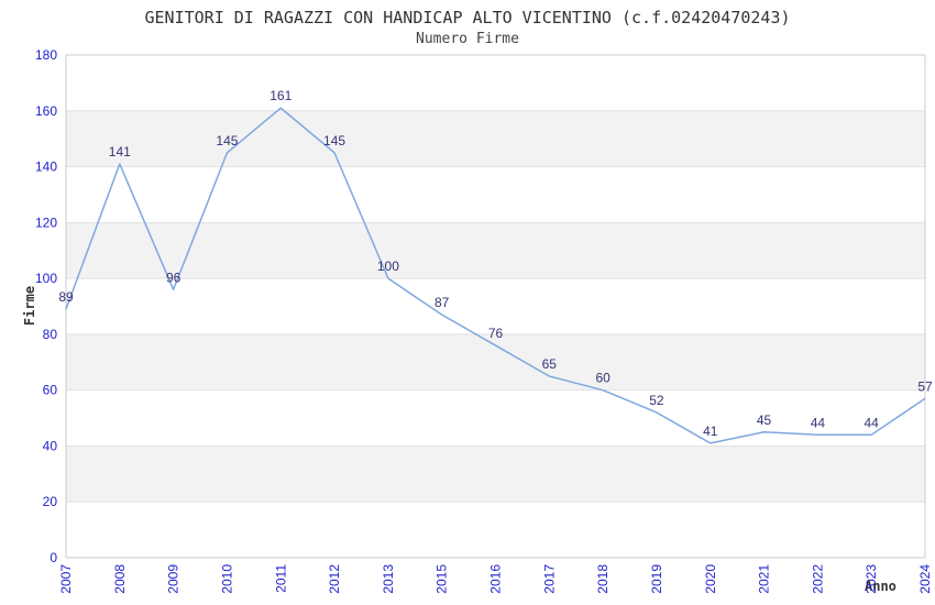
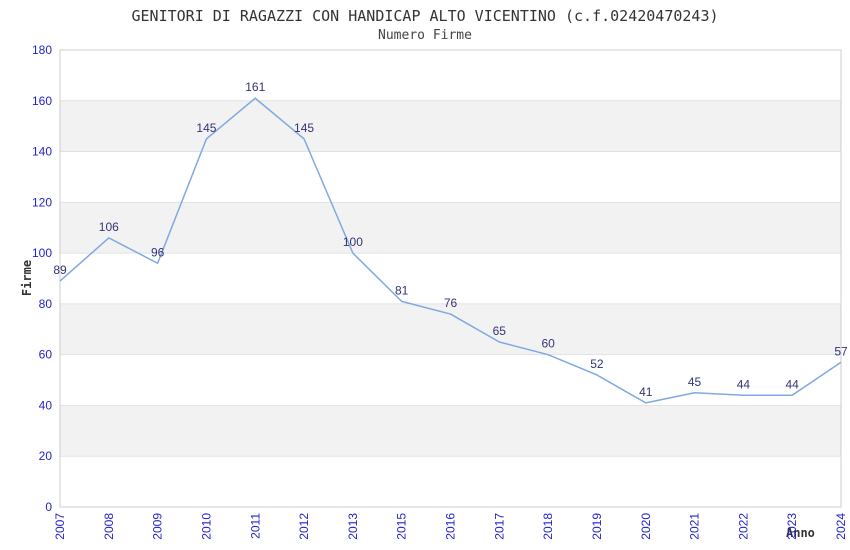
2008: 141 -> 106
2015: 87 -> 81
